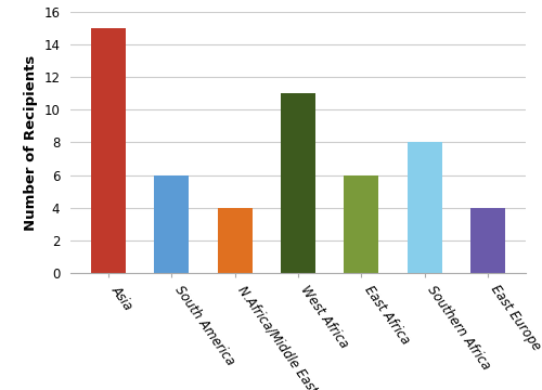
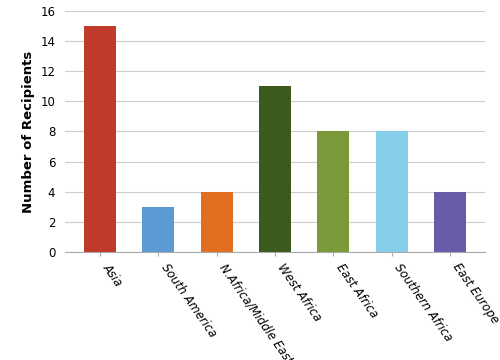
South America: 6 -> 3
East Africa: 6 -> 8
